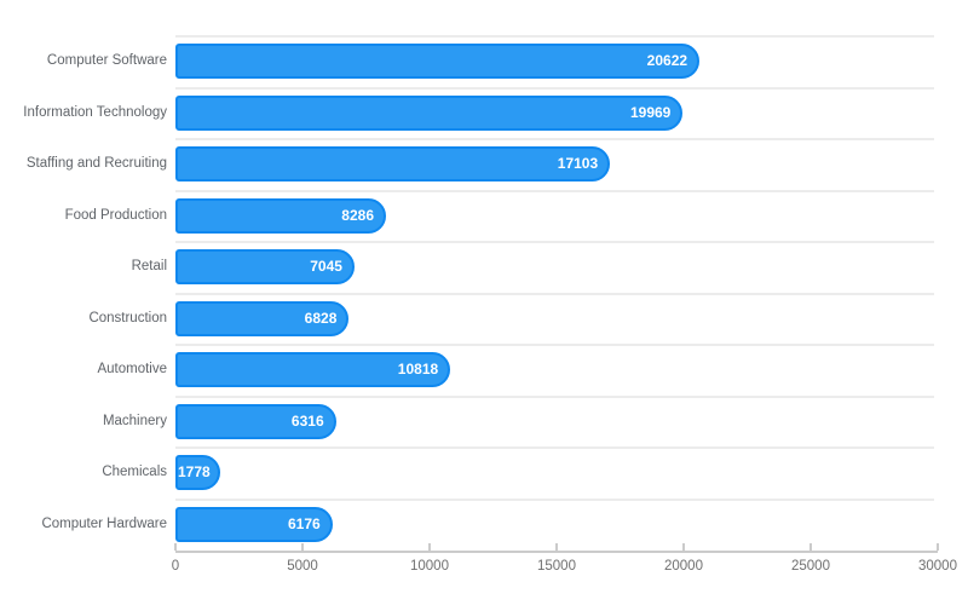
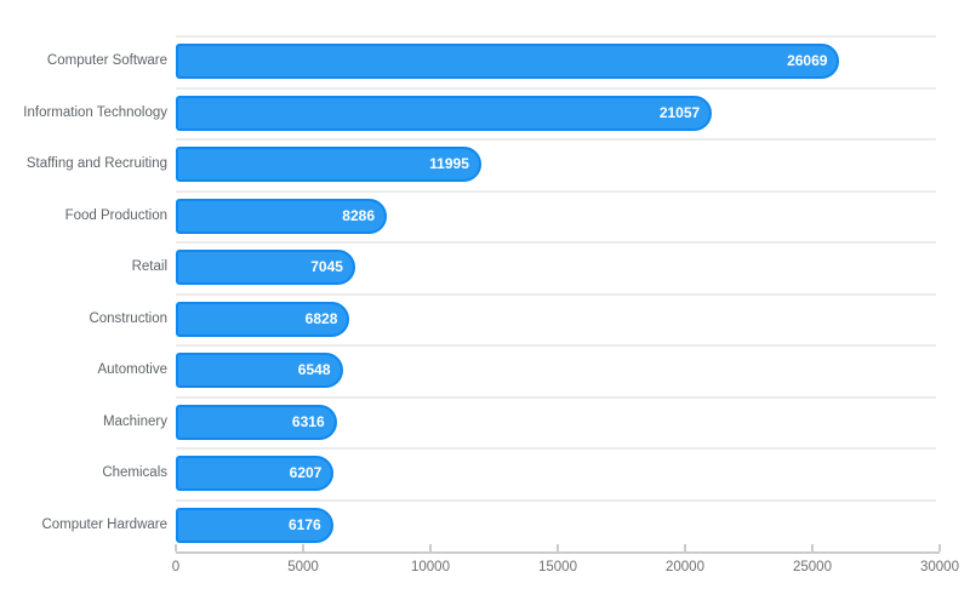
Computer Software: 20622 -> 26069
Information Technology: 19969 -> 21057
Staffing and Recruiting: 17103 -> 11995
Automotive: 10818 -> 6548
Chemicals: 1778 -> 6207
